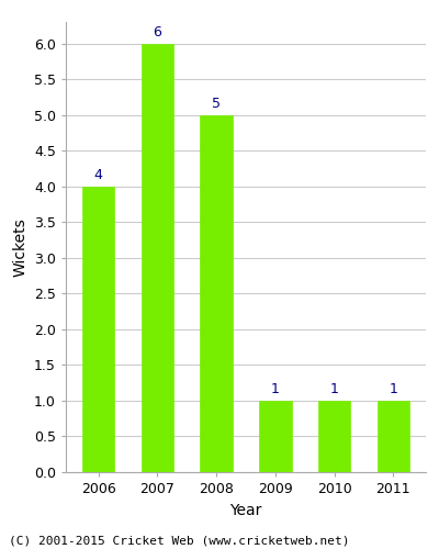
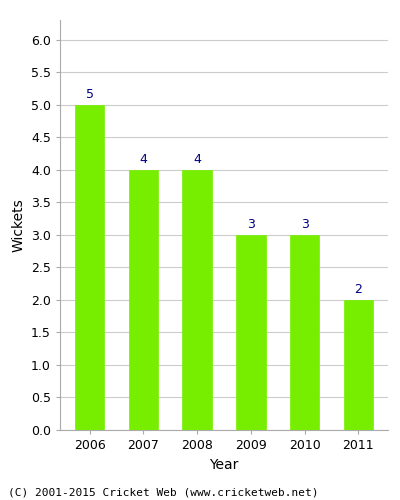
2006: 4 -> 5
2007: 6 -> 4
2008: 5 -> 4
2009: 1 -> 3
2010: 1 -> 3
2011: 1 -> 2
